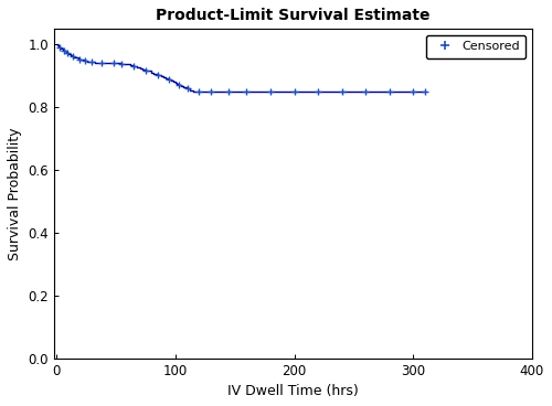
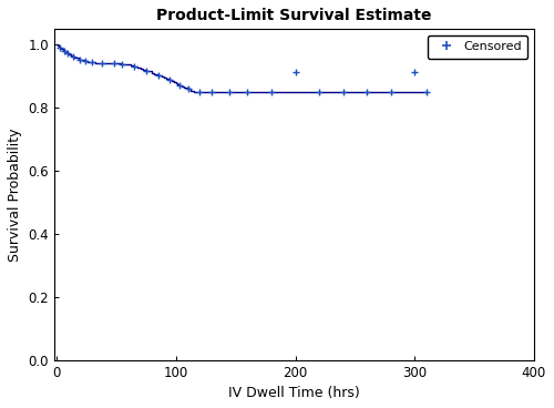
Censored/200: 0.852 -> 0.915
Censored/300: 0.852 -> 0.915
